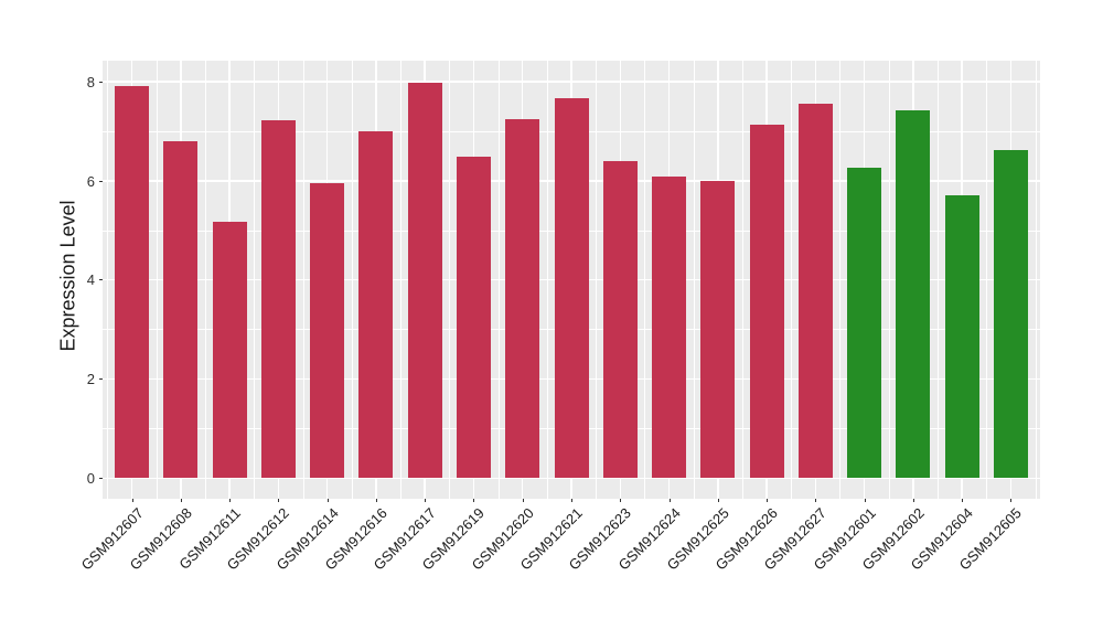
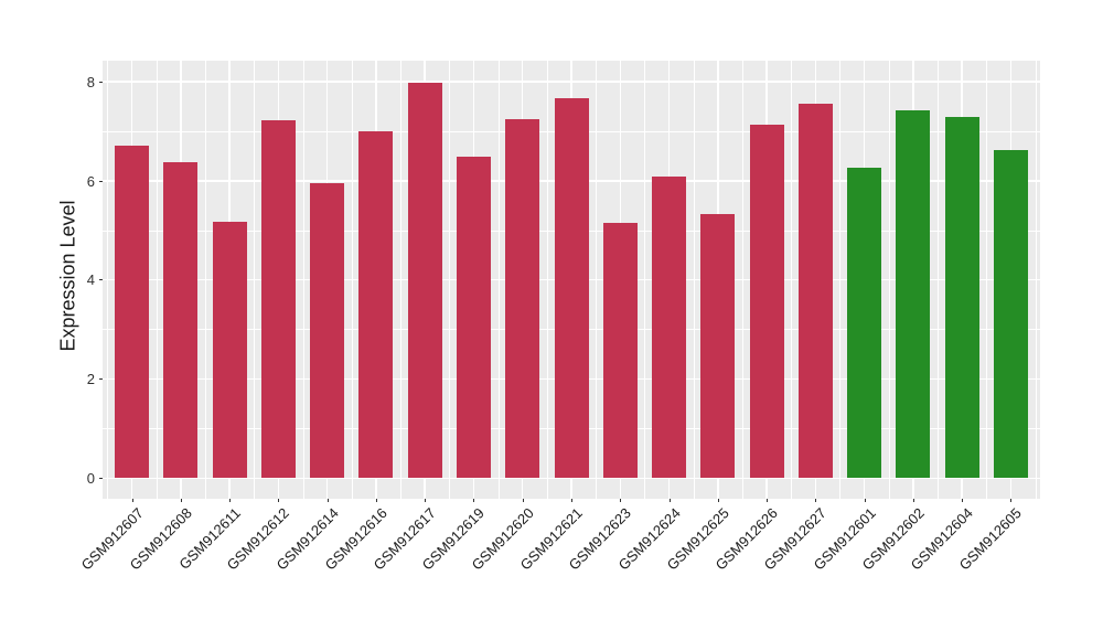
GSM912607: 7.9 -> 6.7
GSM912608: 6.8 -> 6.4
GSM912623: 6.4 -> 5.1
GSM912625: 6.0 -> 5.3
GSM912604: 5.7 -> 7.3
